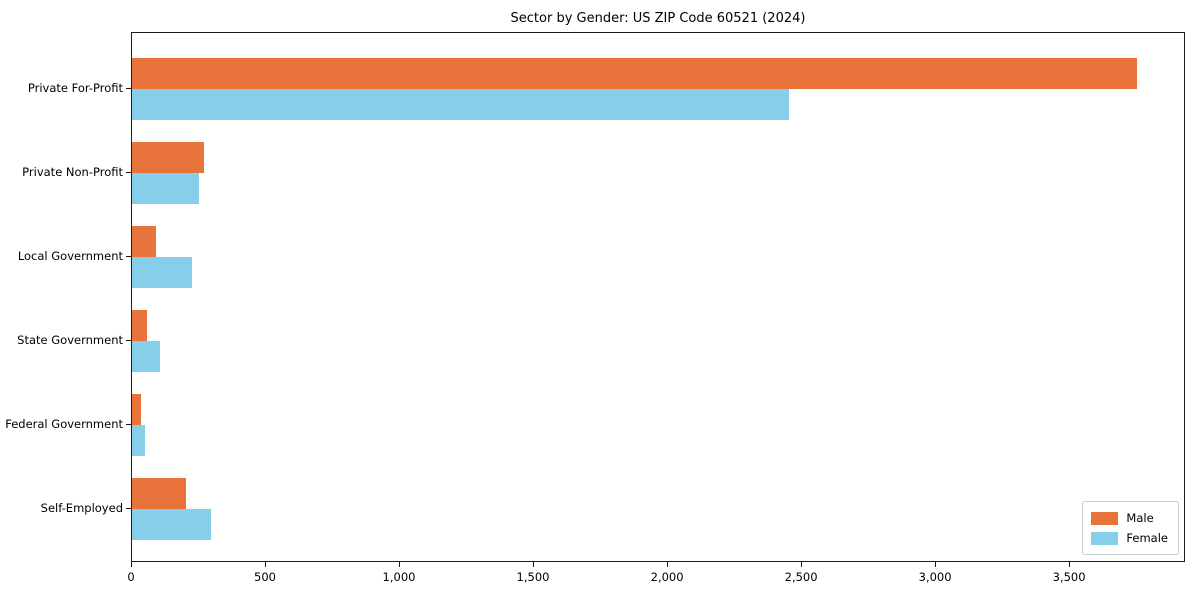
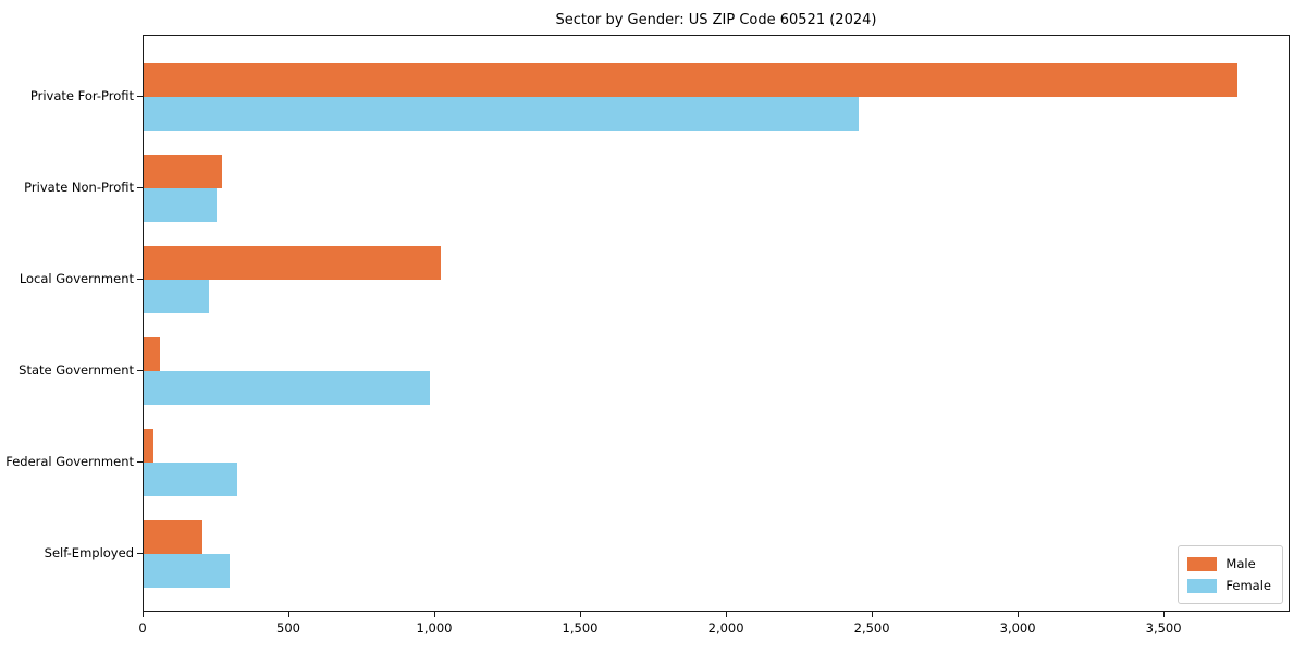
Male/Local Government: 90 -> 1020
Female/State Government: 100 -> 980
Female/Federal Government: 50 -> 320
